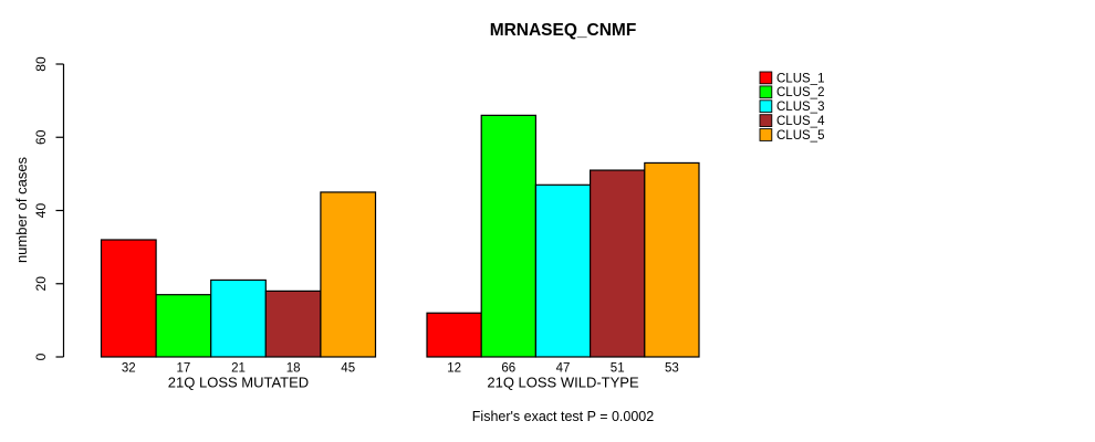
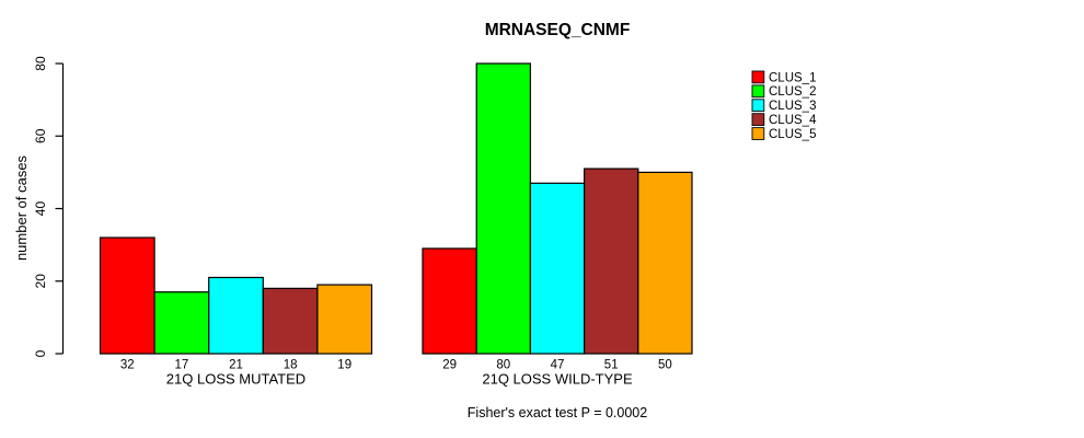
CLUS_5/21Q LOSS MUTATED: 45 -> 19
CLUS_1/21Q LOSS WILD-TYPE: 12 -> 29
CLUS_2/21Q LOSS WILD-TYPE: 66 -> 80
CLUS_5/21Q LOSS WILD-TYPE: 53 -> 50
